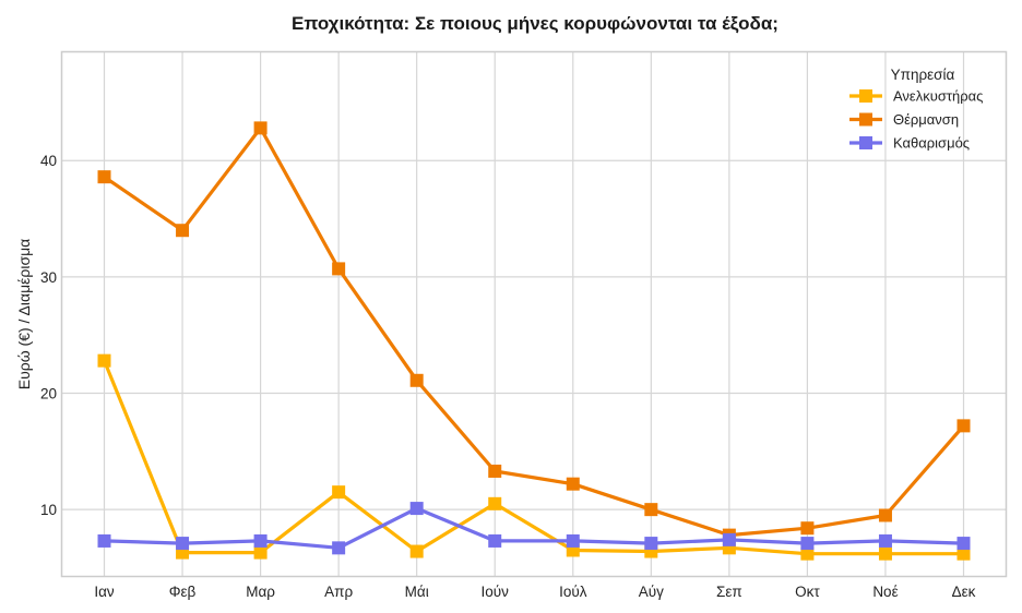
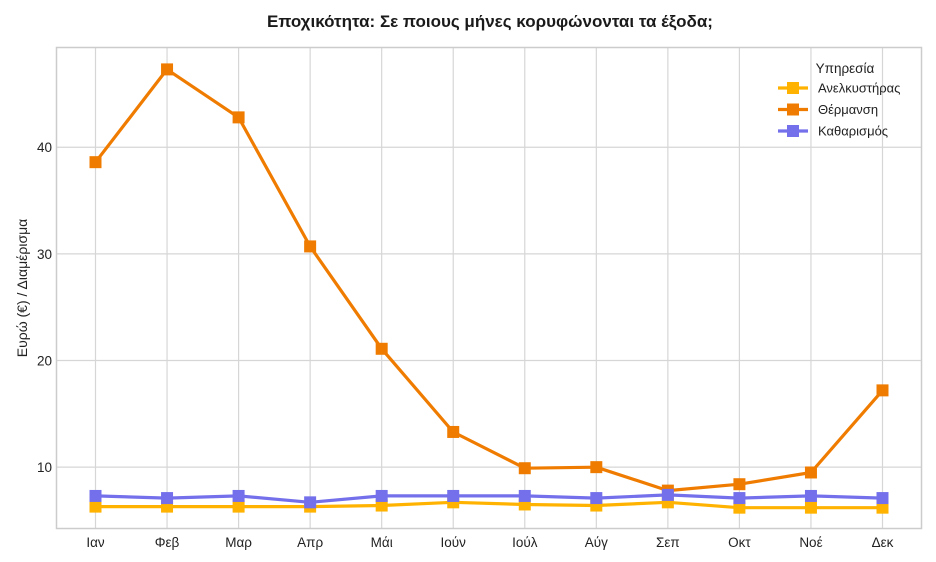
Ανελκυστήρας/Ιαν: 22.8 -> 6.3
Θέρμανση/Φεβ: 34.0 -> 47.3
Ανελκυστήρας/Απρ: 11.5 -> 6.3
Καθαρισμός/Μάι: 10.1 -> 7.3
Ανελκυστήρας/Ιούν: 10.5 -> 6.7
Θέρμανση/Ιούλ: 12.2 -> 9.9
